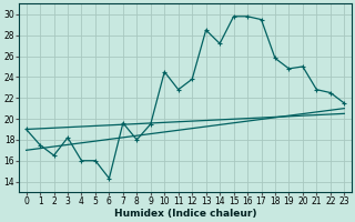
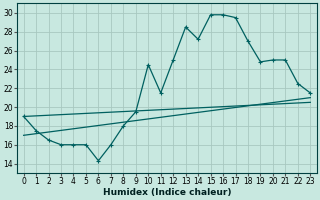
3: 18.2 -> 16.0
7: 19.6 -> 16.0
11: 22.8 -> 21.5
12: 23.8 -> 25.0
18: 25.8 -> 27.0
21: 22.8 -> 25.0
